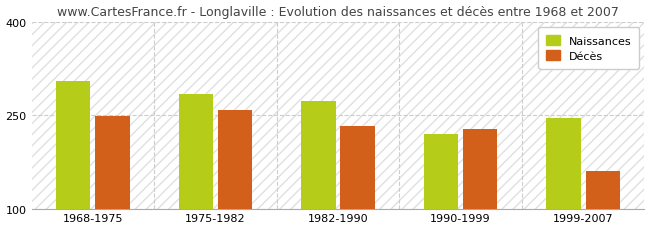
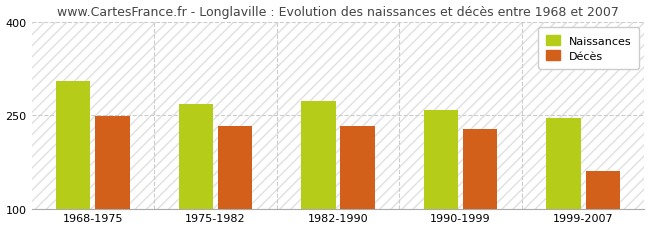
Naissances/1975-1982: 284 -> 268
Décès/1975-1982: 258 -> 232
Naissances/1990-1999: 220 -> 258
